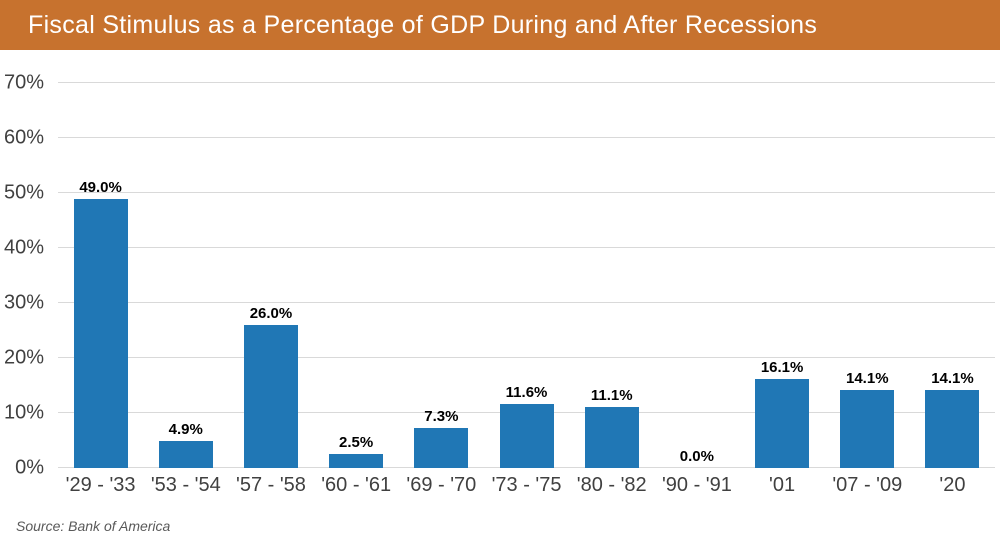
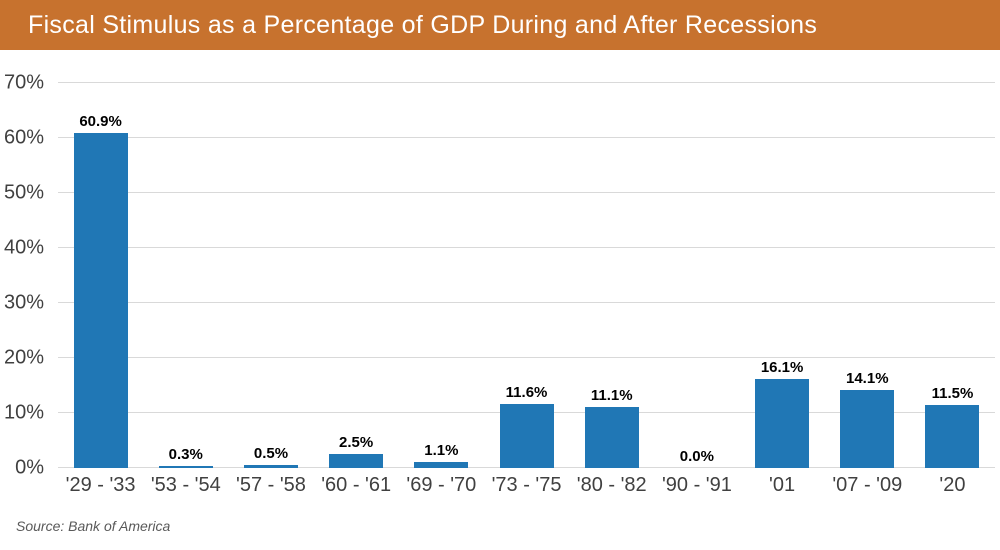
'29 - '33: 49.0% -> 60.9%
'53 - '54: 4.9% -> 0.3%
'57 - '58: 26.0% -> 0.5%
'69 - '70: 7.3% -> 1.1%
'20: 14.1% -> 11.5%
